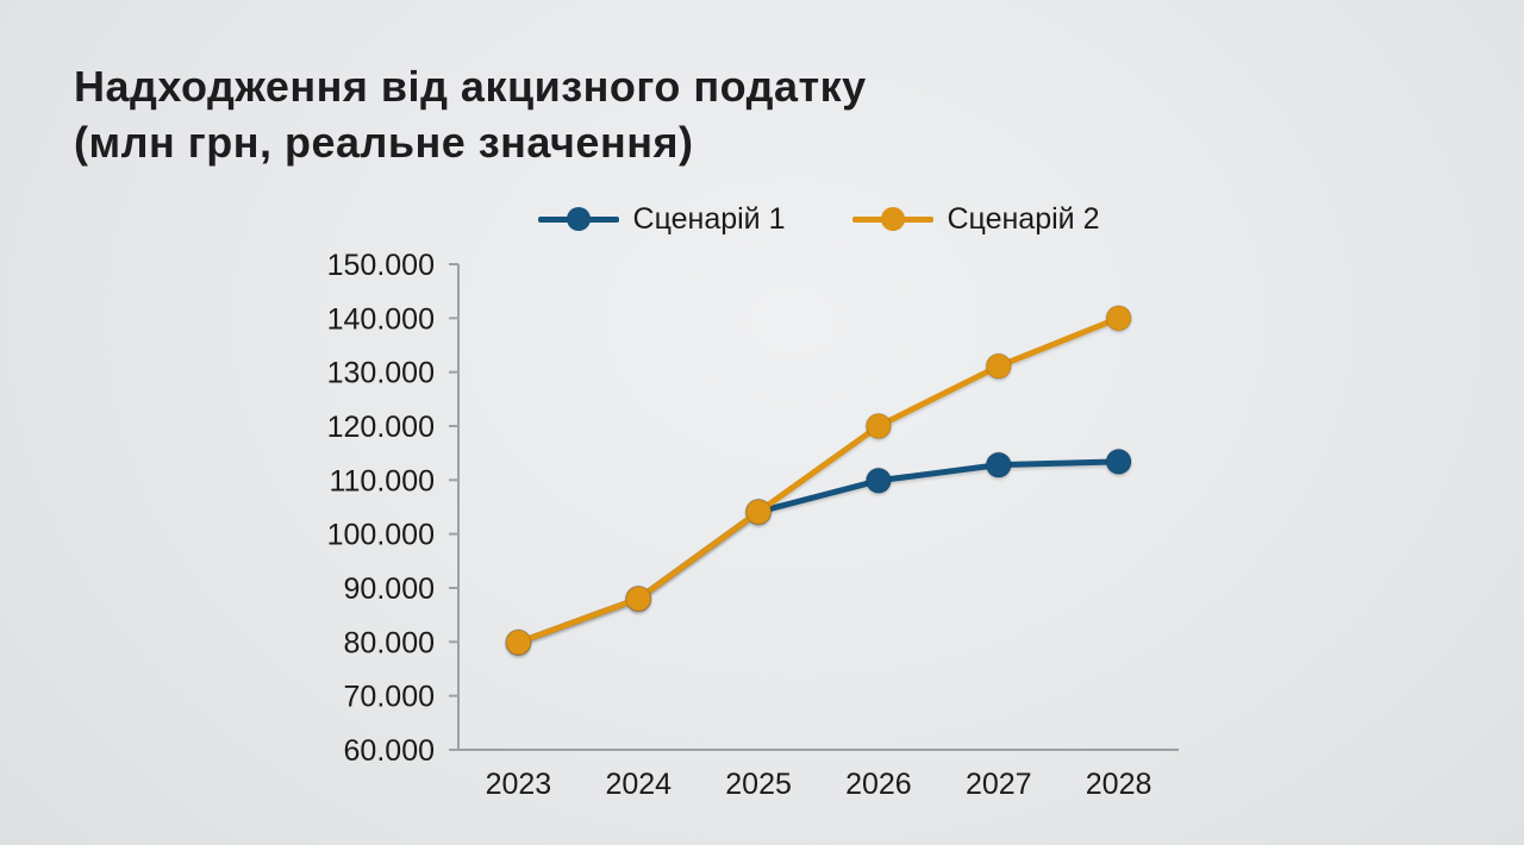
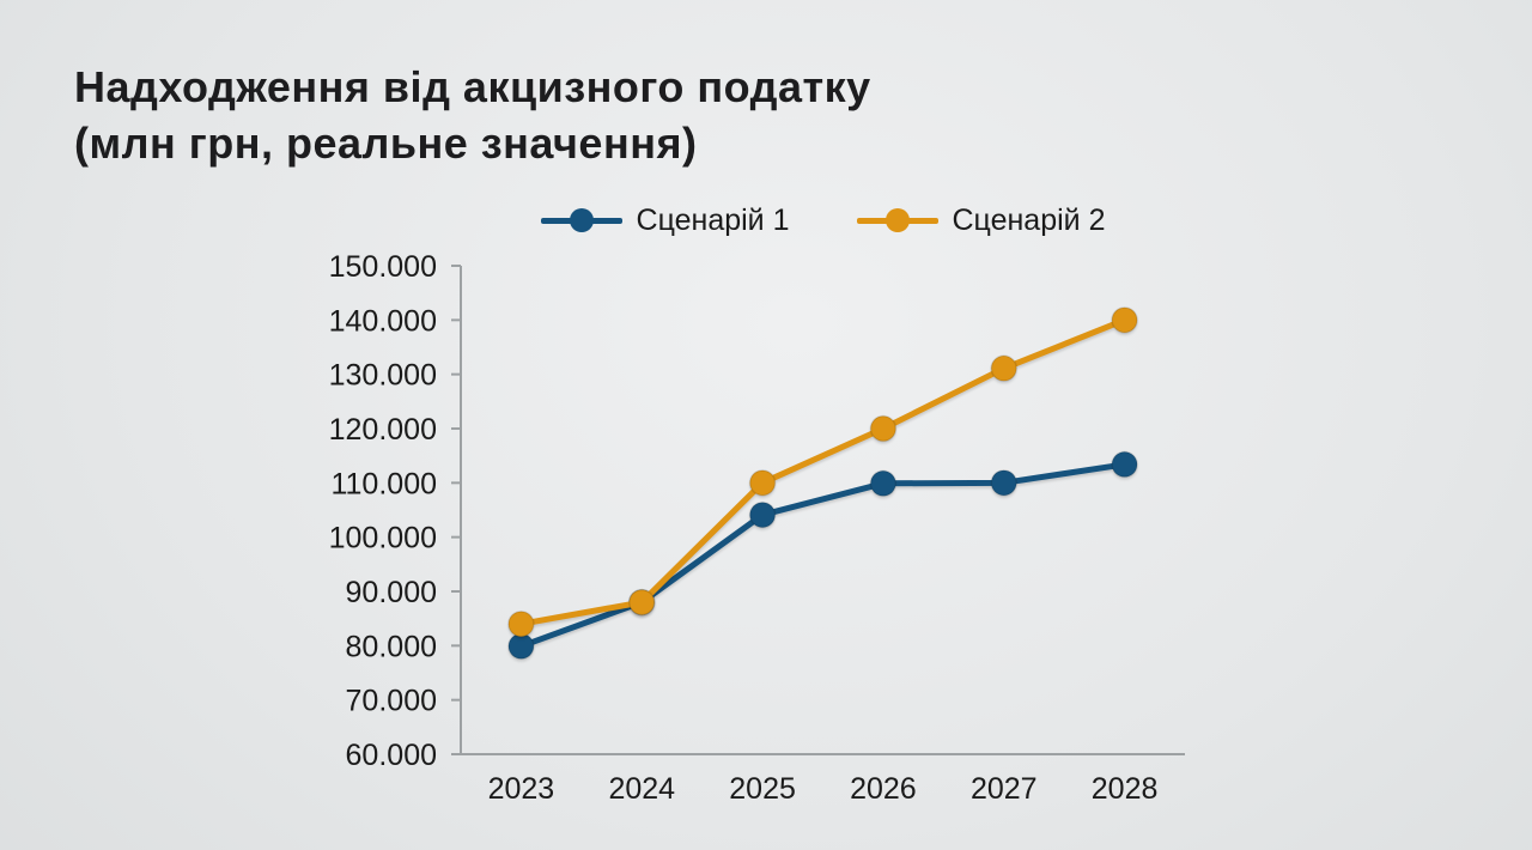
Сценарій 2/2023: 80000 -> 84000
Сценарій 2/2025: 104000 -> 110000
Сценарій 1/2027: 113000 -> 110000
